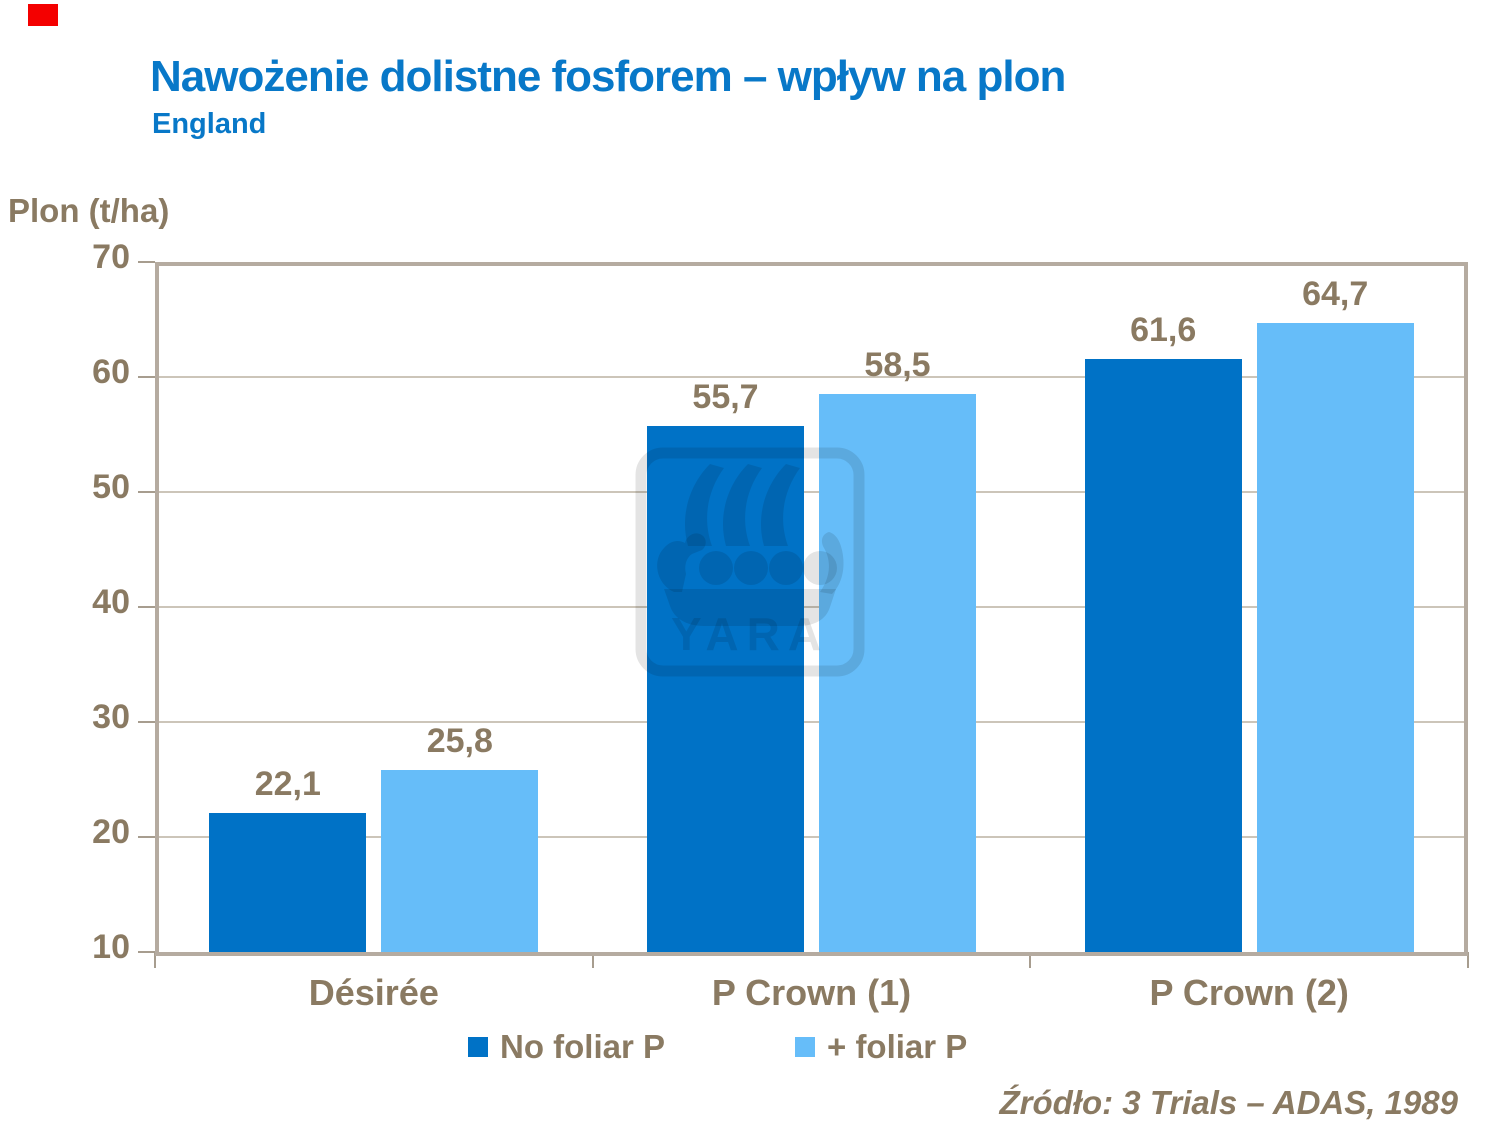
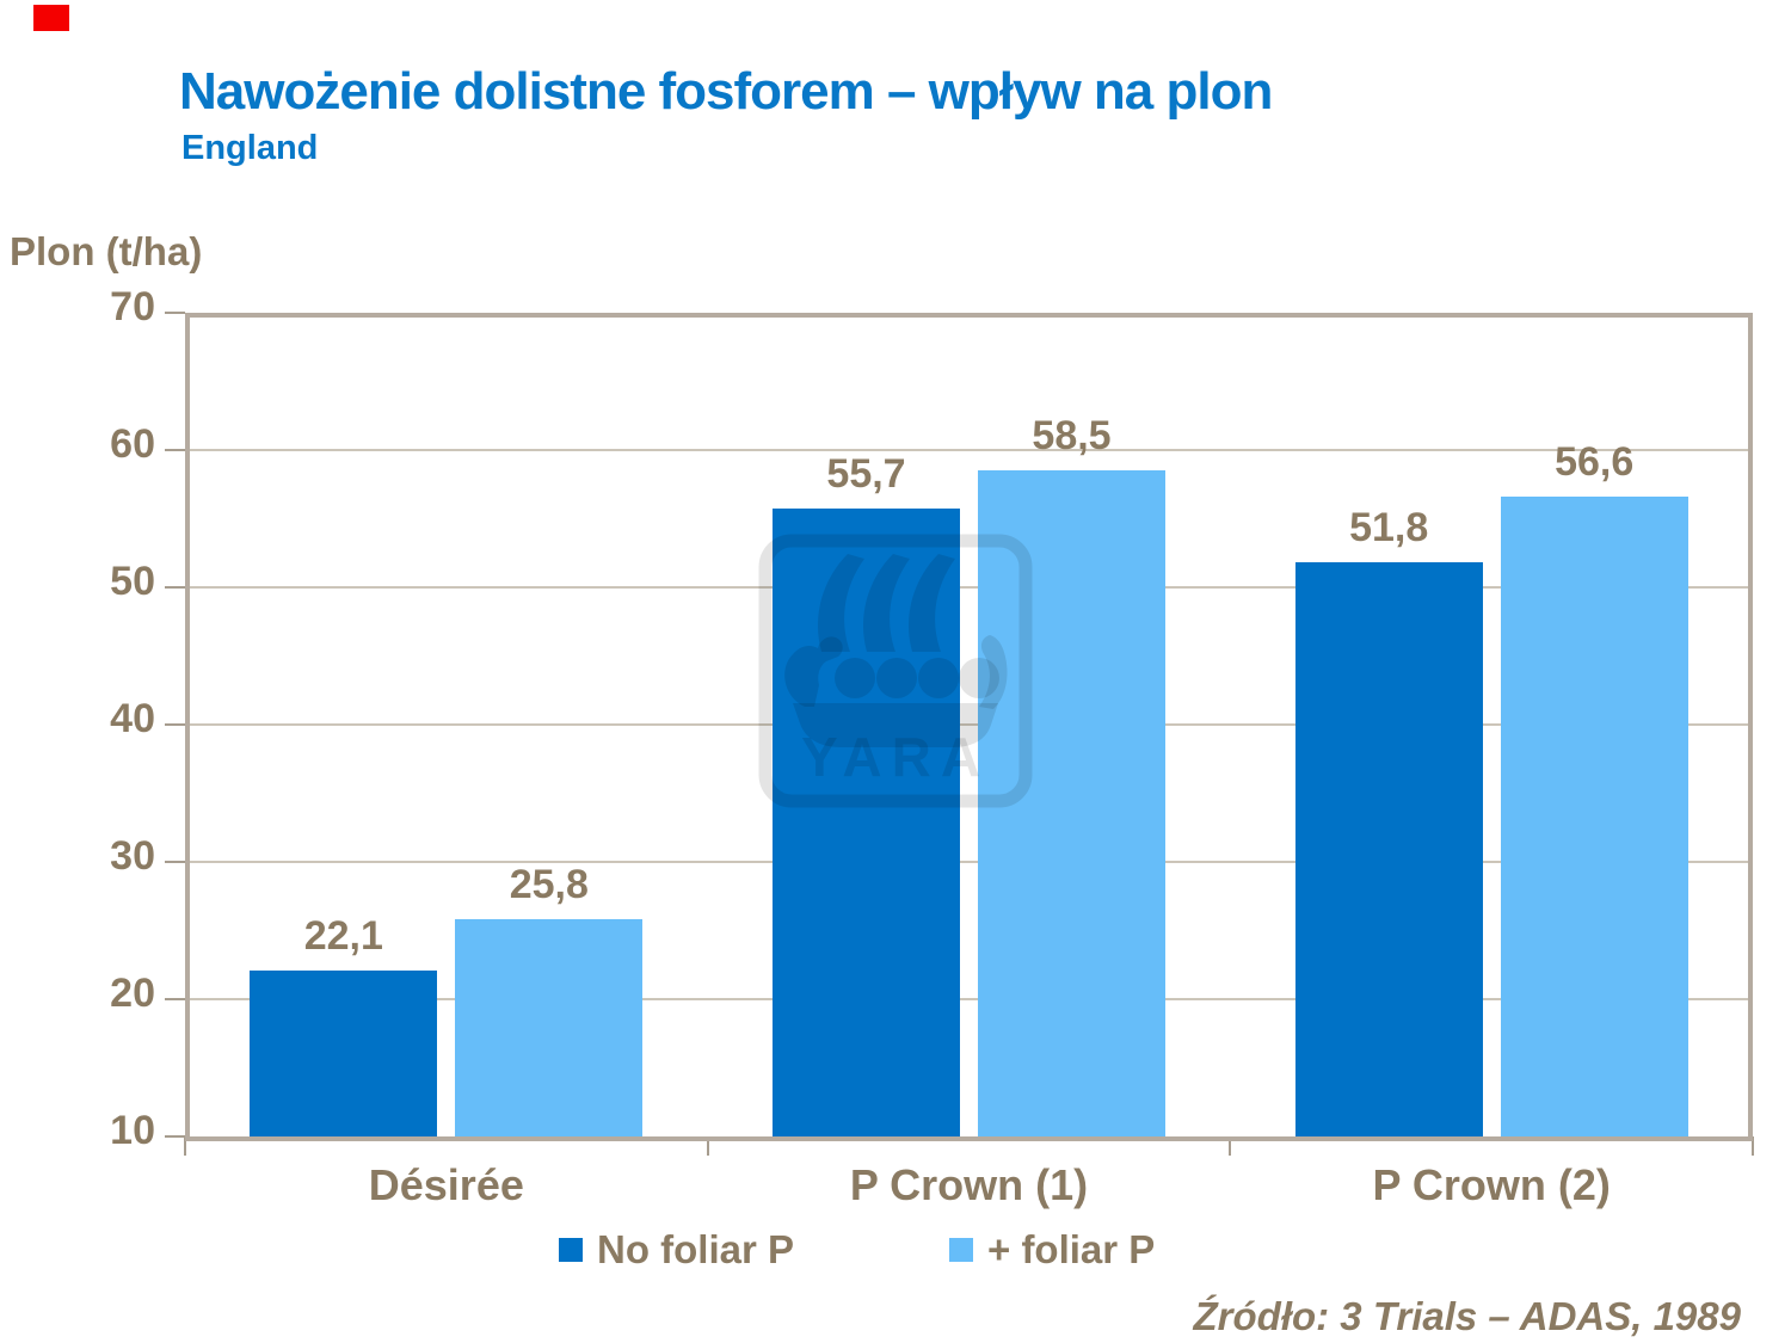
No foliar P/P Crown (2): 61,6 -> 51,8
+ foliar P/P Crown (2): 64,7 -> 56,6
